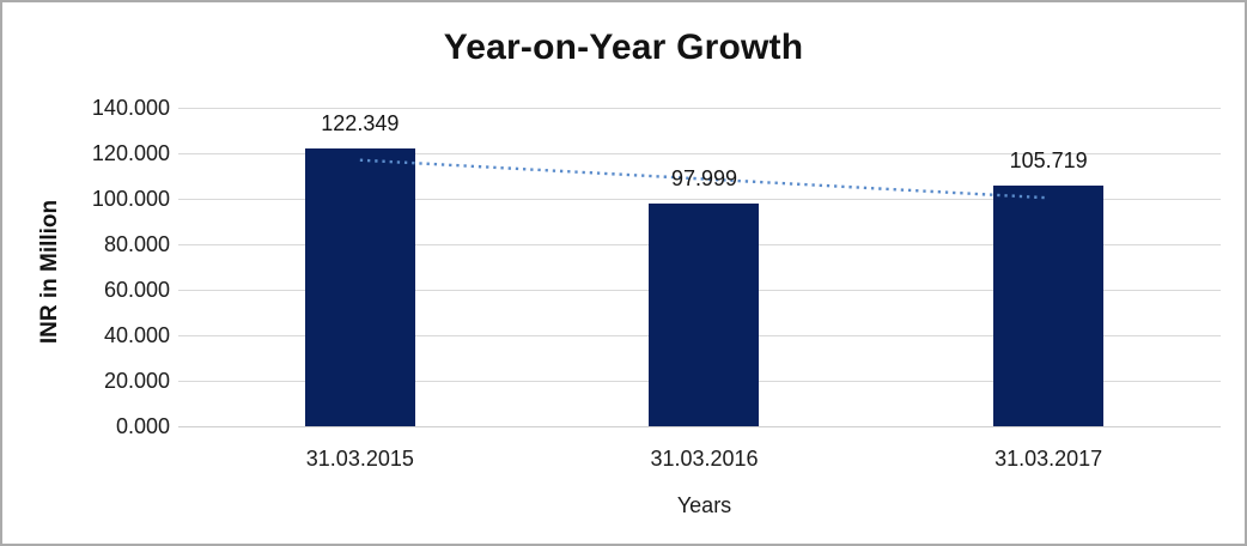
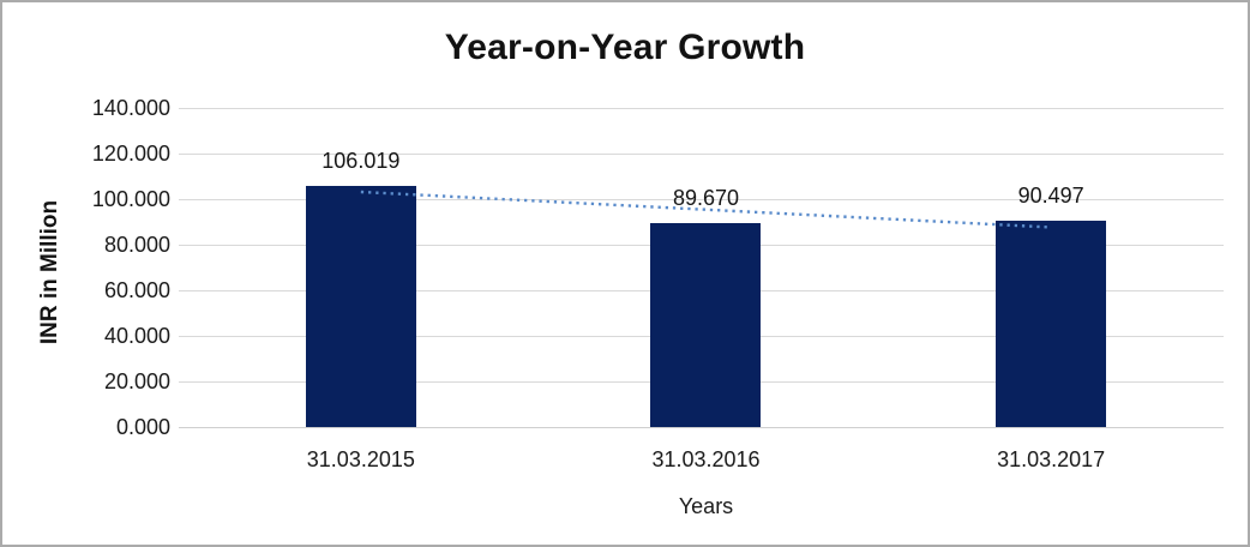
31.03.2015: 122.349 -> 106.019
31.03.2016: 97.999 -> 89.670
31.03.2017: 105.719 -> 90.497
